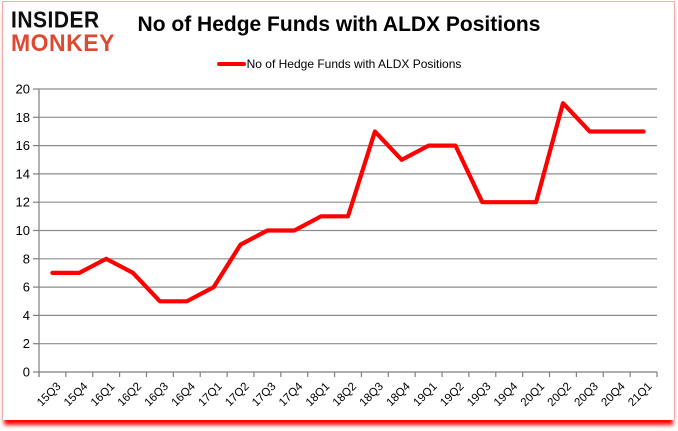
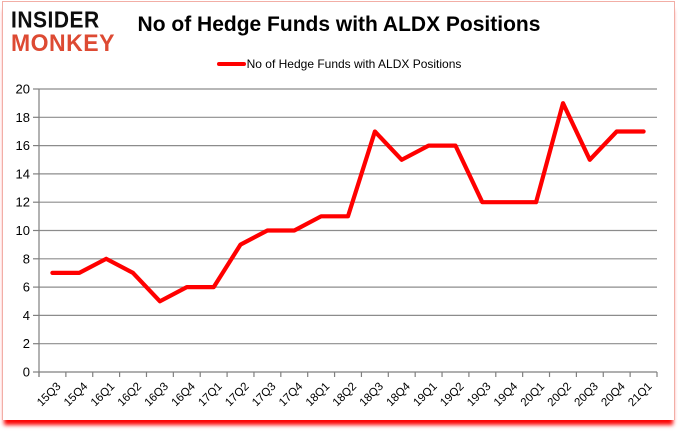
16Q4: 5 -> 6
20Q3: 17 -> 15
